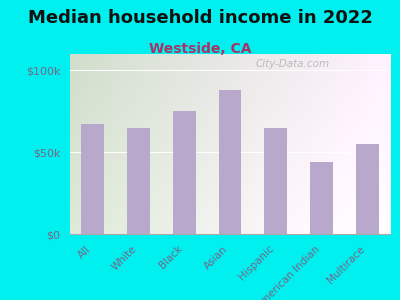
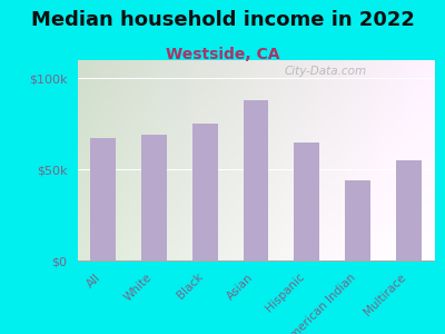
White: $65k -> $69k
